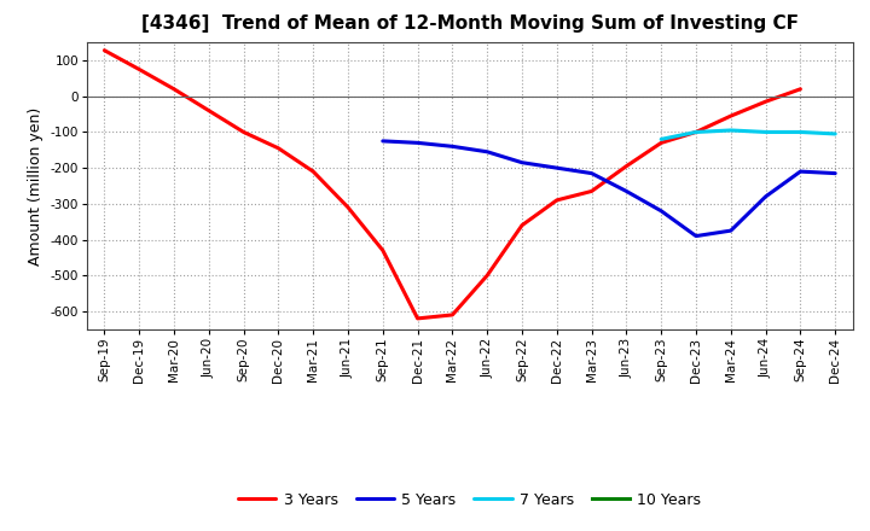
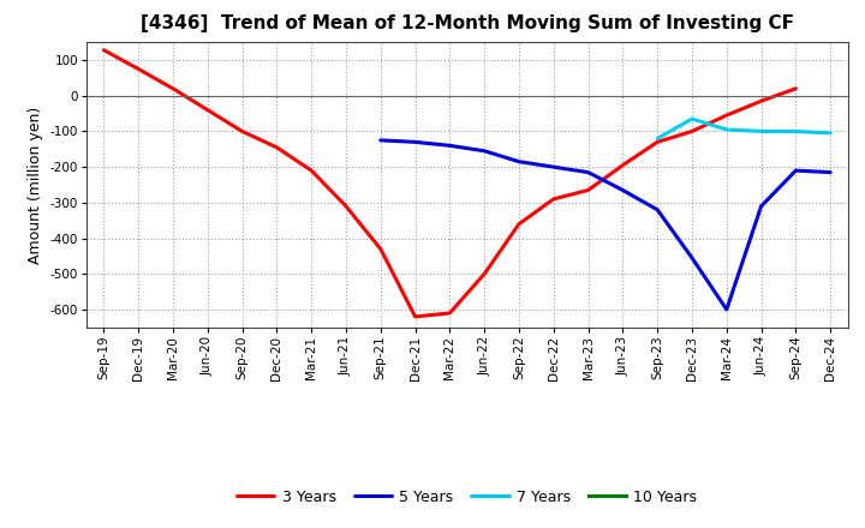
5 Years/Dec-23: -390 -> -455
7 Years/Dec-23: -100 -> -65
5 Years/Mar-24: -375 -> -600
5 Years/Jun-24: -280 -> -310
